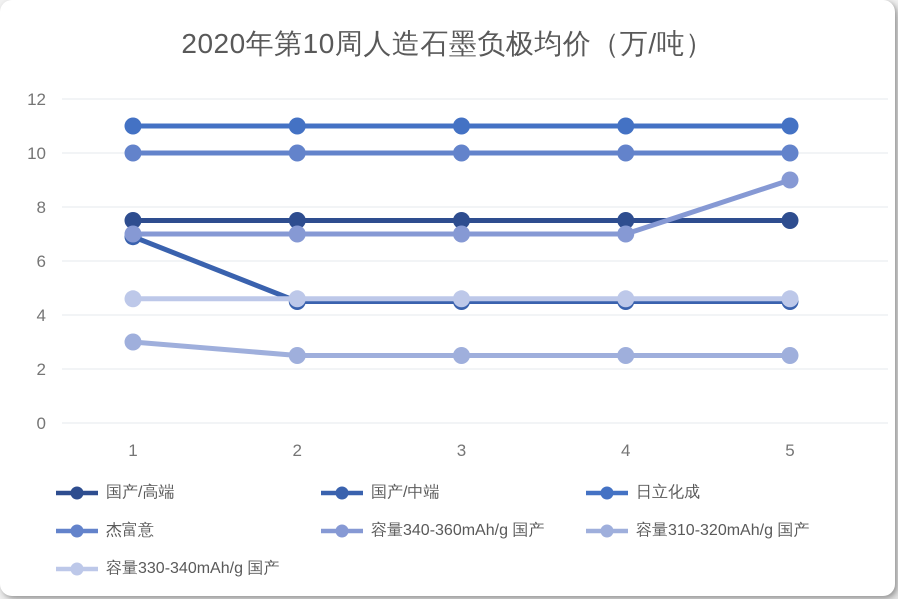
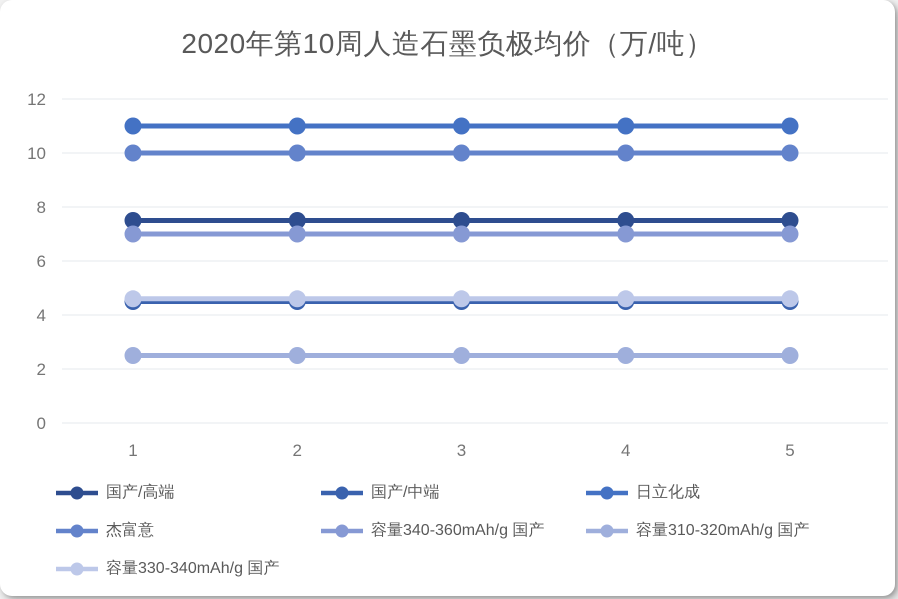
国产/中端/1: 6.9 -> 4.5
容量310-320mAh/g 国产/1: 3.0 -> 2.5
容量340-360mAh/g 国产/5: 9 -> 7
